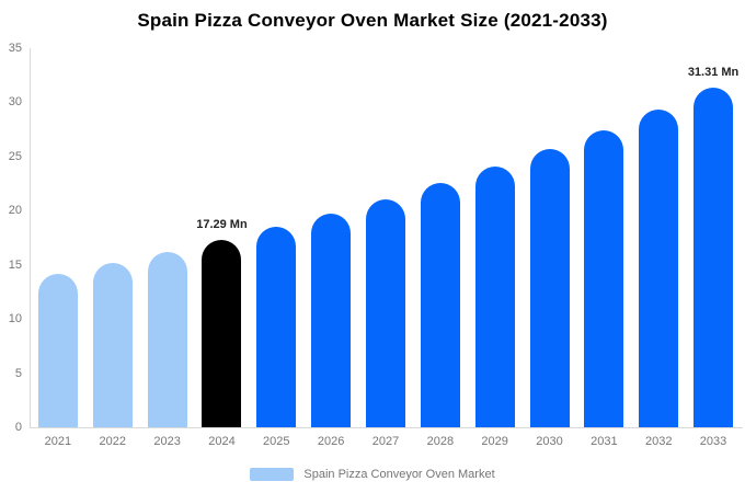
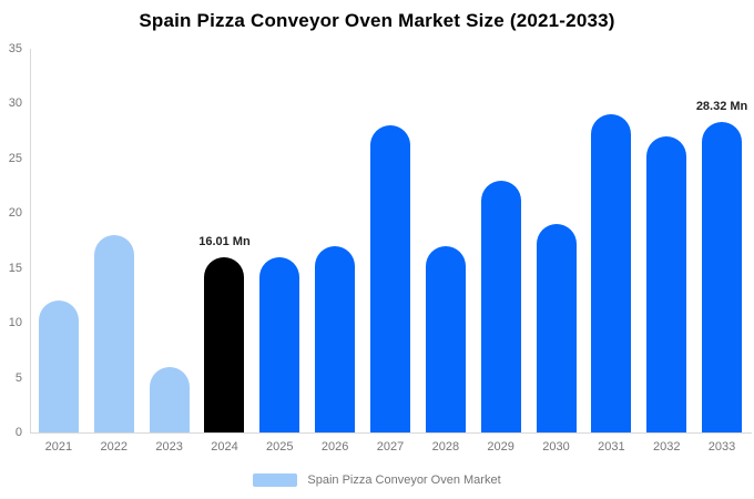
2021: 14 -> 12
2022: 15 -> 18
2023: 16 -> 6
2024: 17.29 -> 16.01
2025: 18 -> 16
2026: 20 -> 17
2027: 21 -> 28
2028: 23 -> 17
2029: 24 -> 23
2030: 26 -> 19
2031: 27 -> 29
2032: 29 -> 27
2033: 31.31 -> 28.32
